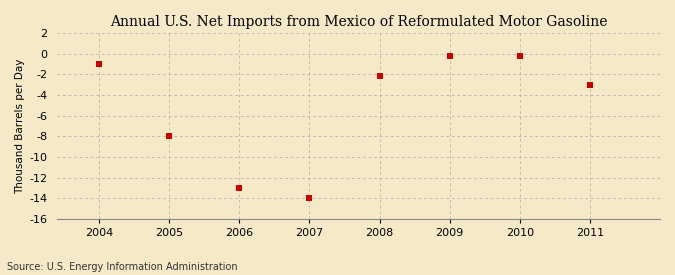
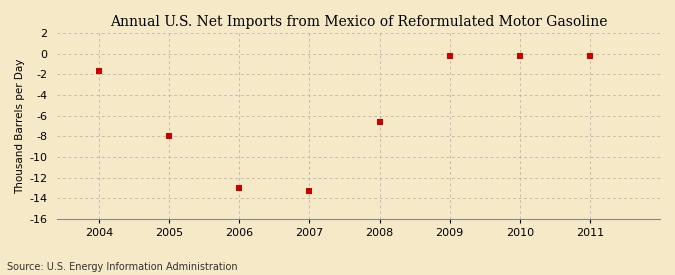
2004: -1.0 -> -1.7
2007: -14.0 -> -13.3
2008: -2.2 -> -6.6
2011: -3.0 -> -0.2
